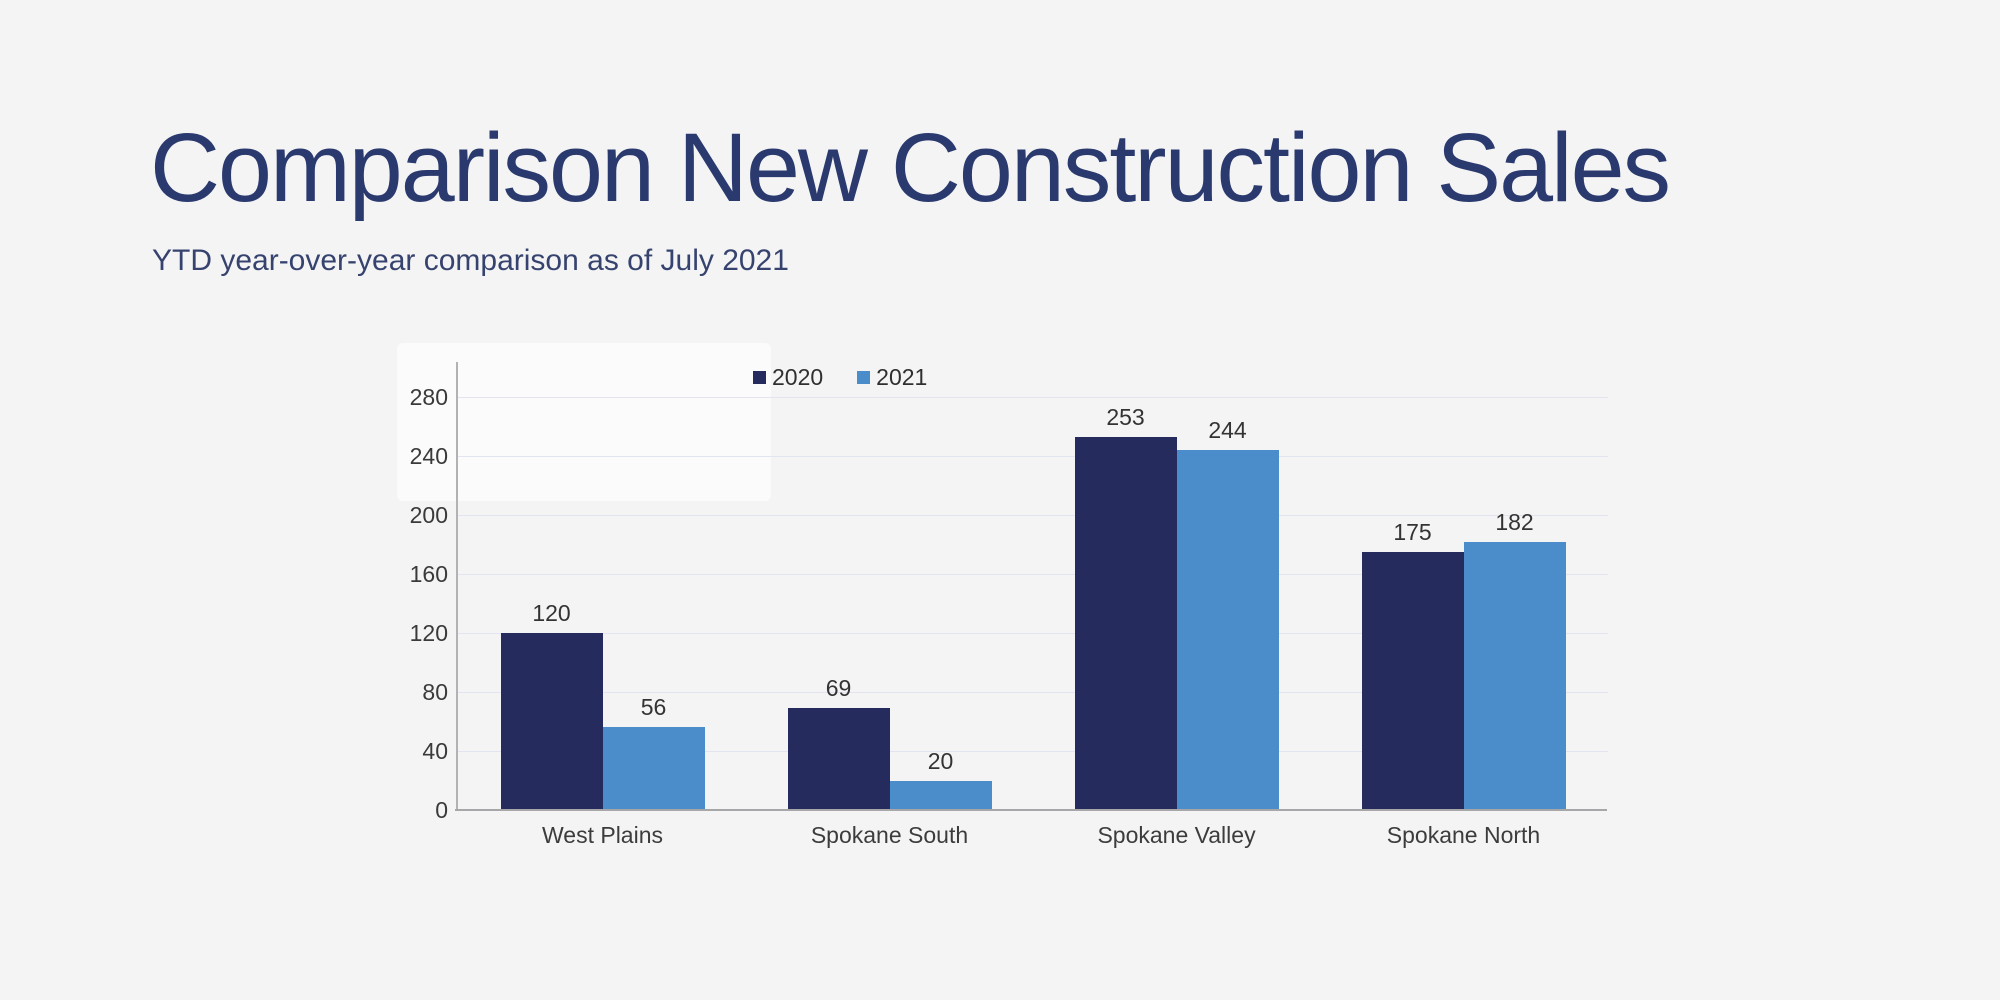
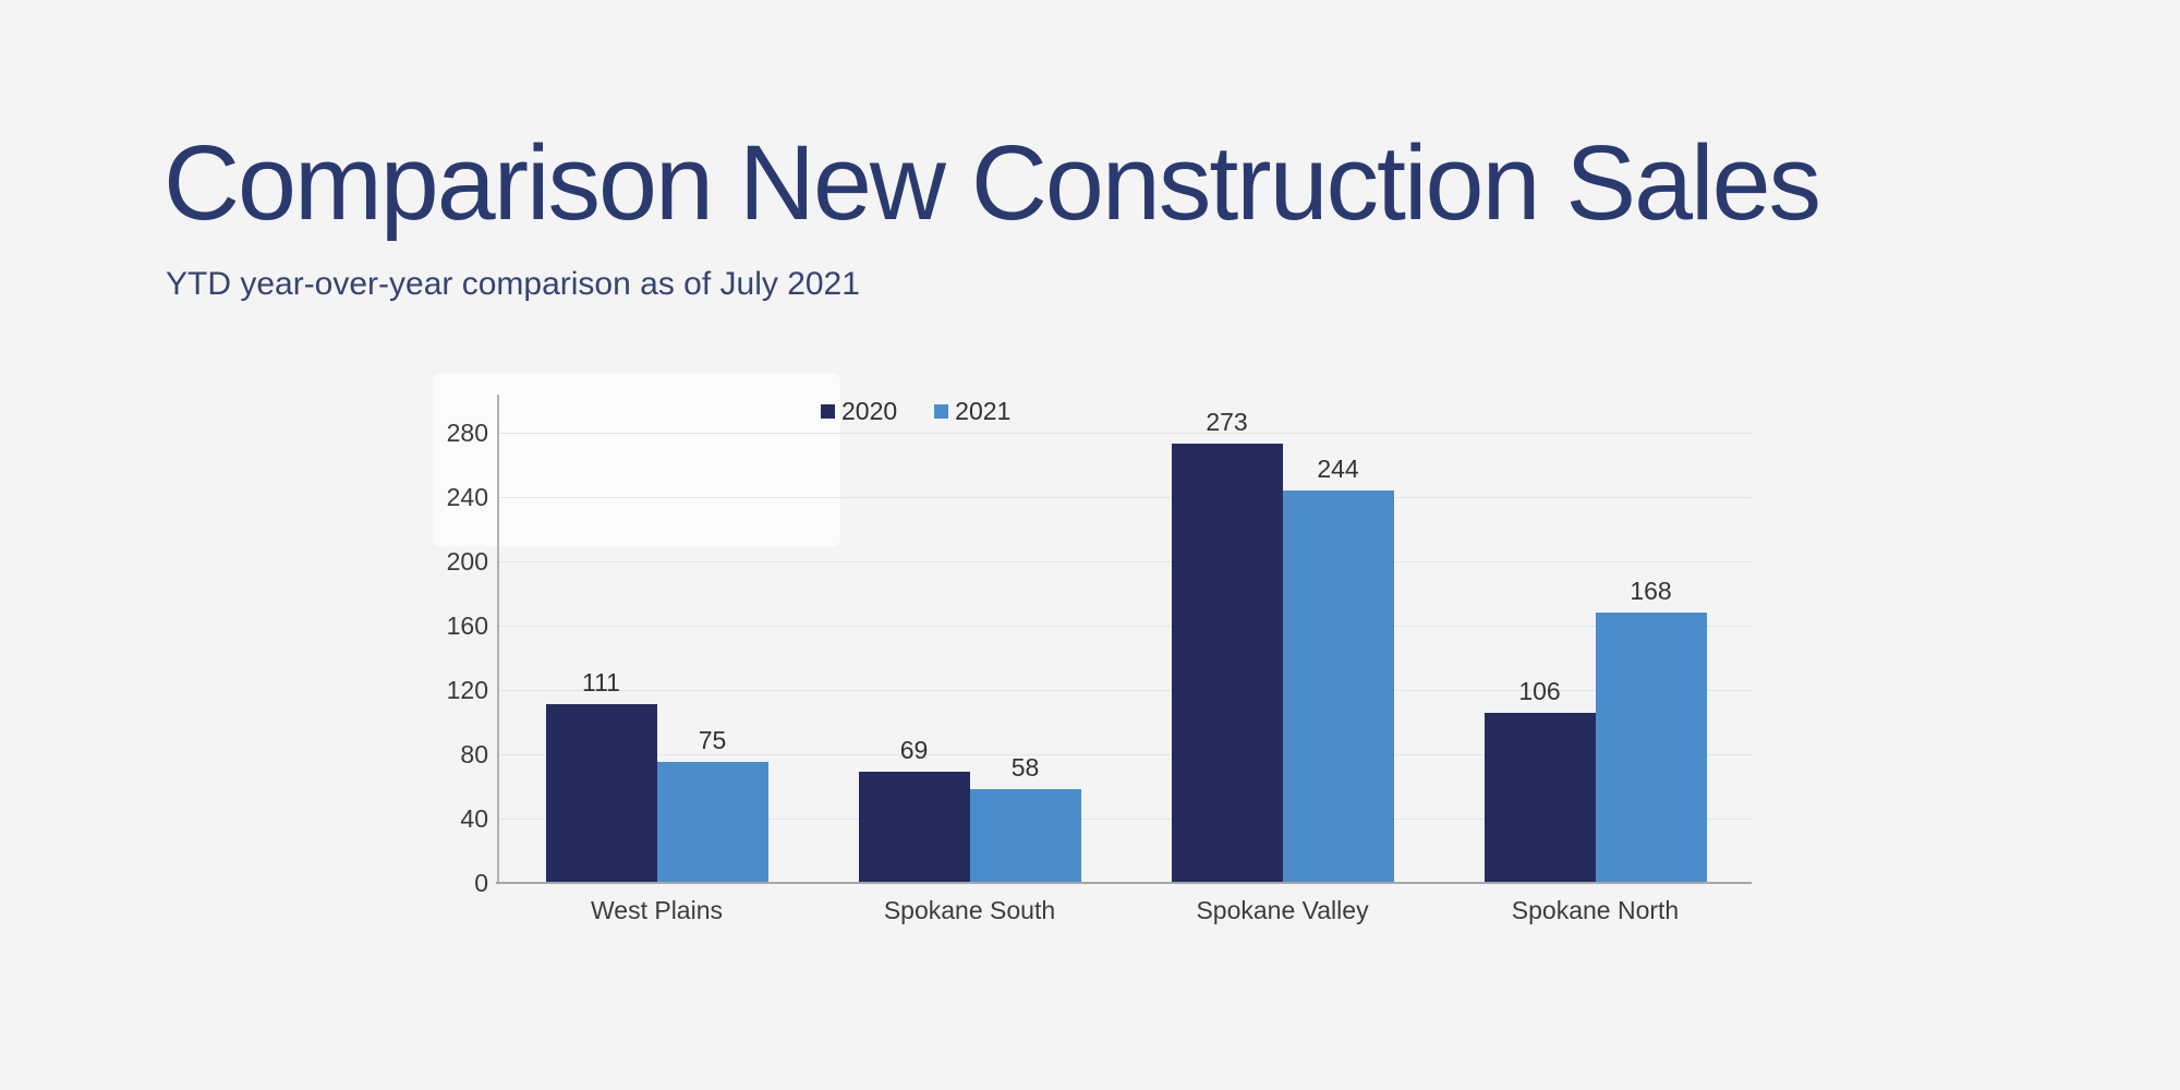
2020/West Plains: 120 -> 111
2021/West Plains: 56 -> 75
2021/Spokane South: 20 -> 58
2020/Spokane Valley: 253 -> 273
2020/Spokane North: 175 -> 106
2021/Spokane North: 182 -> 168
